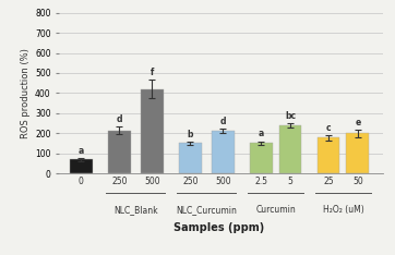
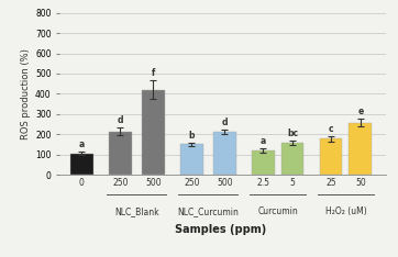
0: 70 -> 100
2.5: 150 -> 120
5: 240 -> 160
50: 200 -> 260
